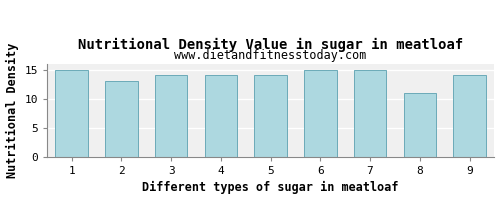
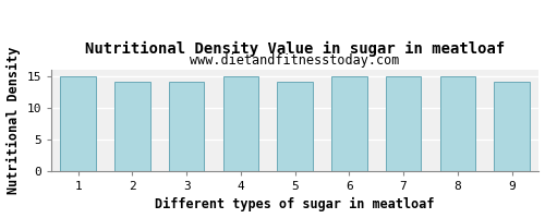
2: 13 -> 14
4: 14 -> 15
8: 11 -> 15
